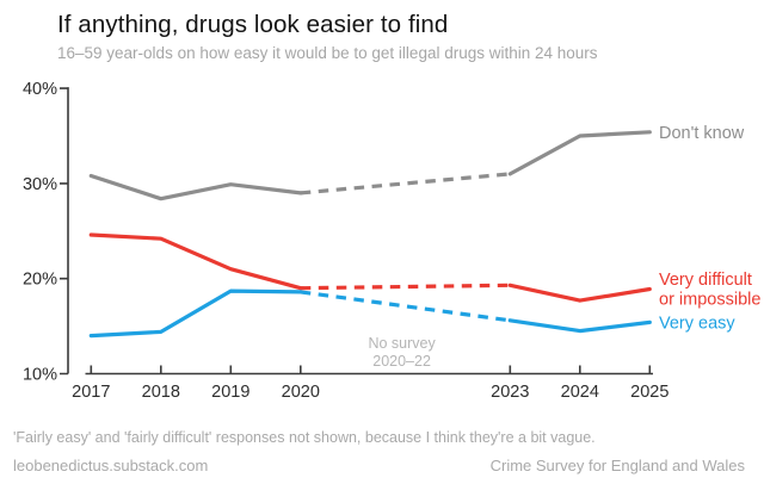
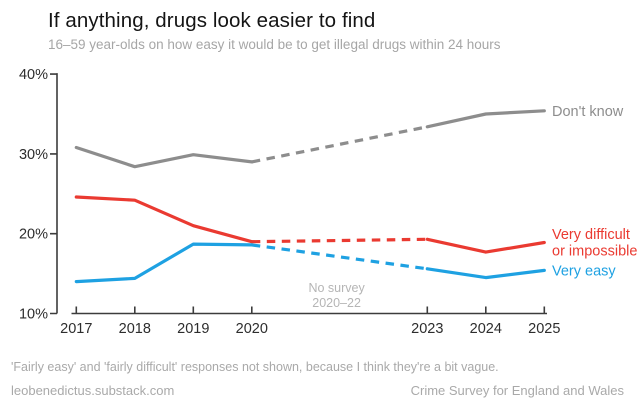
Don't know/2023: 31% -> 33%
